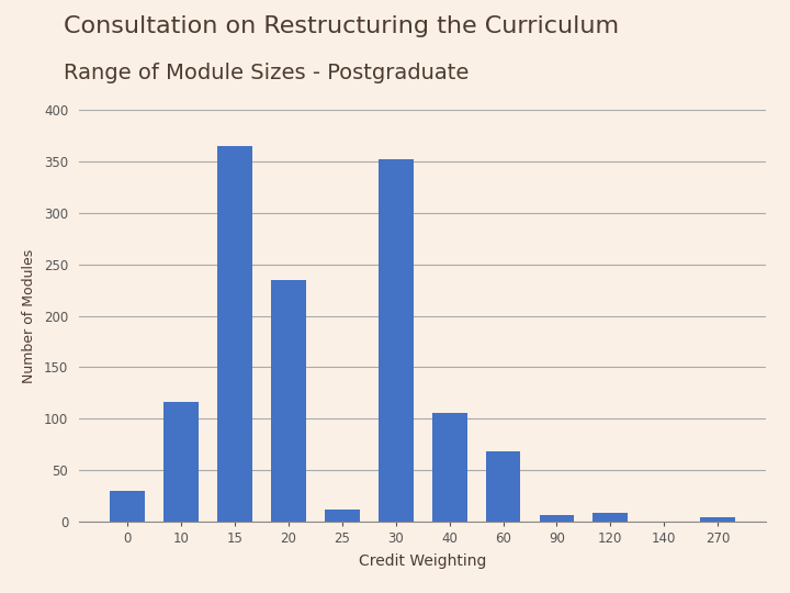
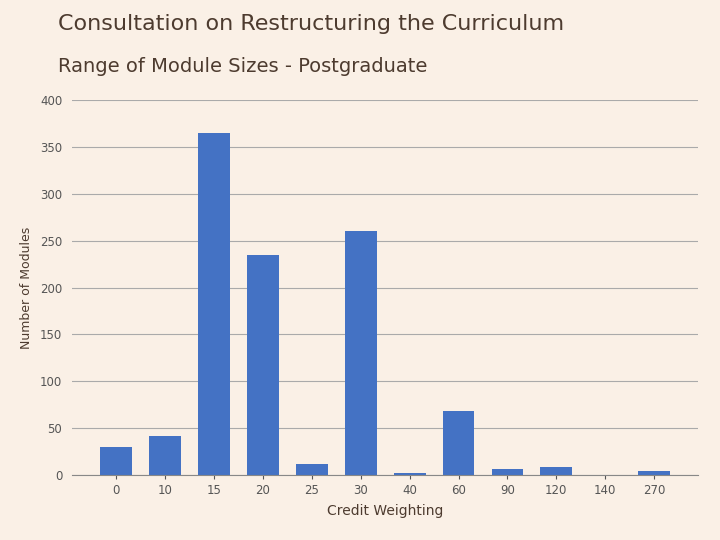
10: 116 -> 42
30: 352 -> 260
40: 106 -> 2
